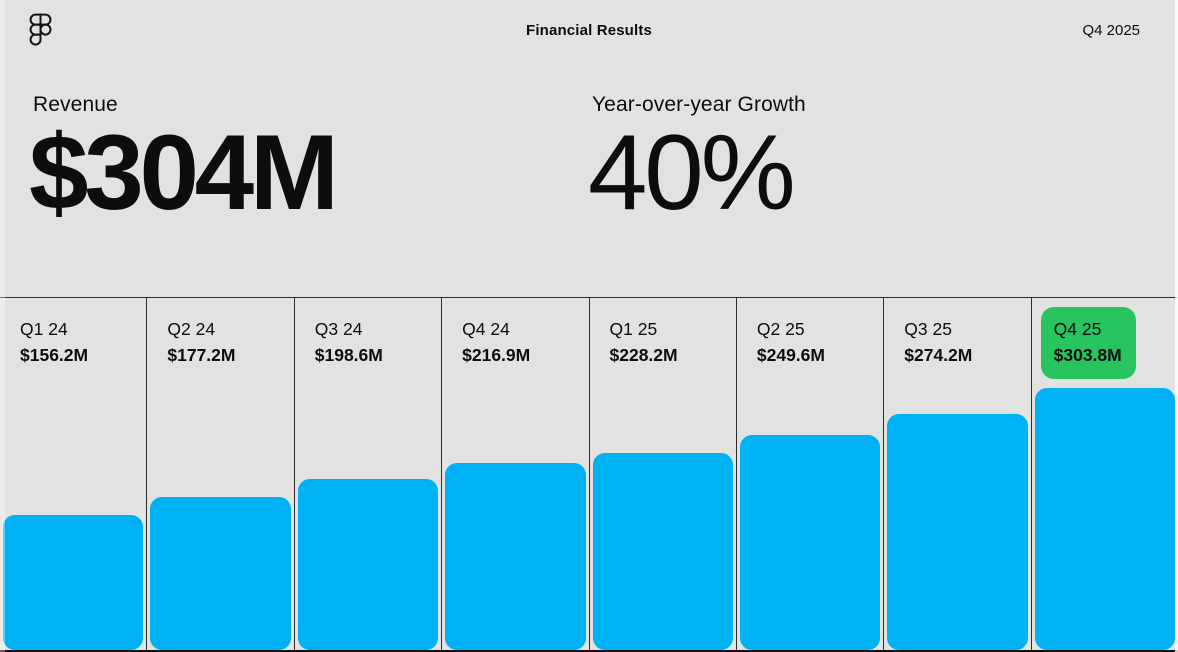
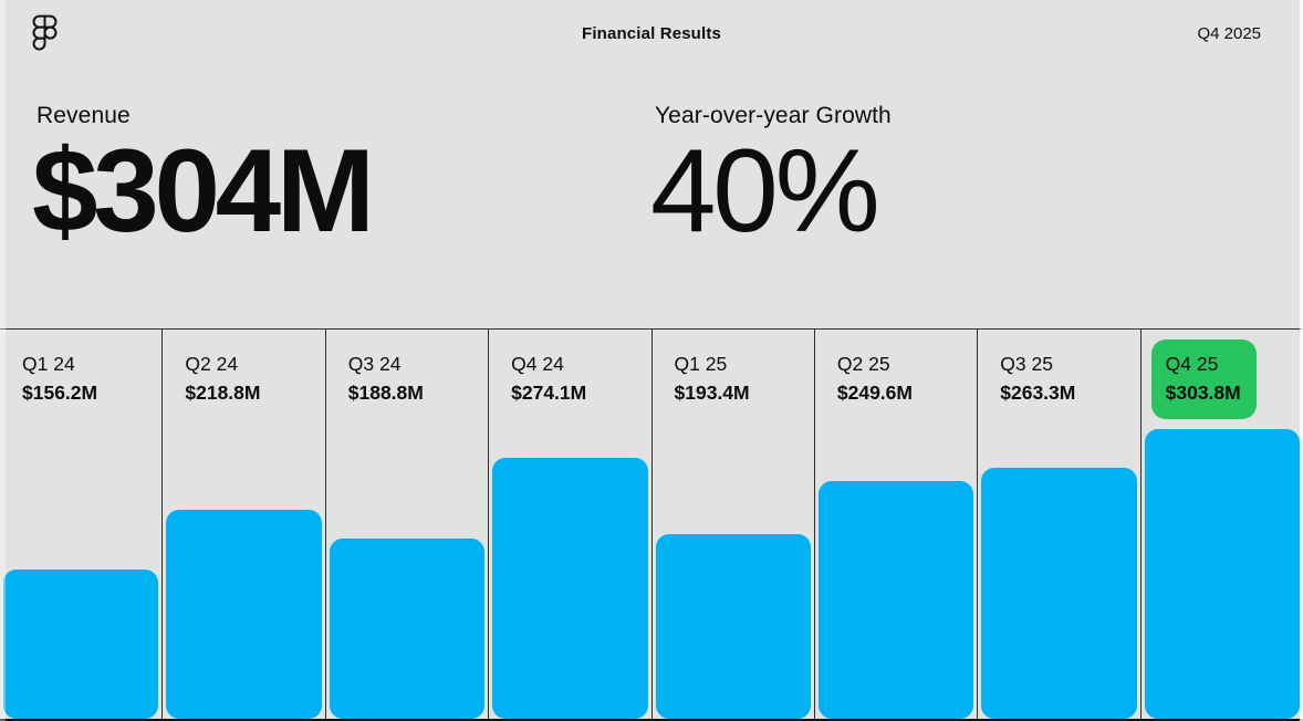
Q2 24: $177.2M -> $218.8M
Q3 24: $198.6M -> $188.8M
Q4 24: $216.9M -> $274.1M
Q1 25: $228.2M -> $193.4M
Q3 25: $274.2M -> $263.3M
